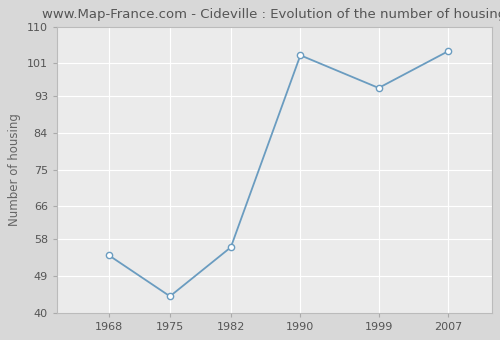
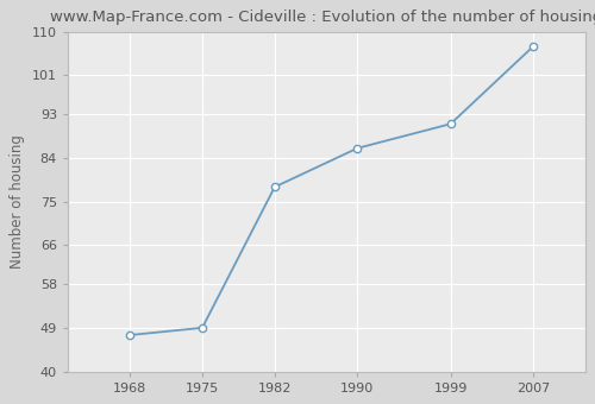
1968: 54.0 -> 47.5
1975: 44.0 -> 49.0
1982: 56.0 -> 78.0
1990: 103.0 -> 86.0
1999: 95.0 -> 91.0
2007: 104.0 -> 107.0
